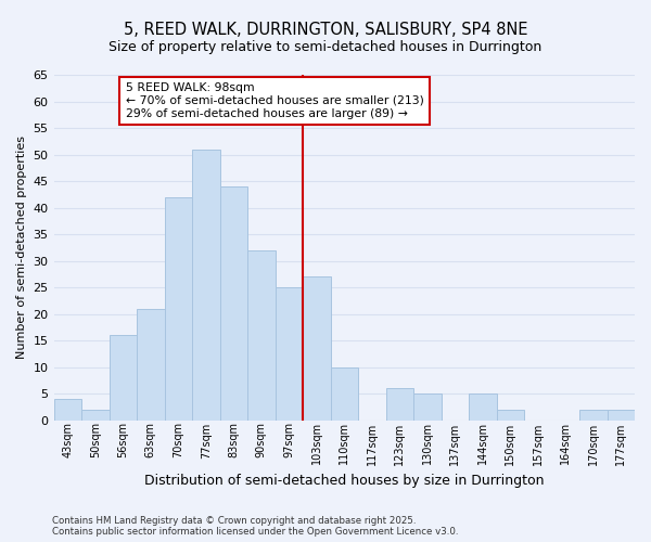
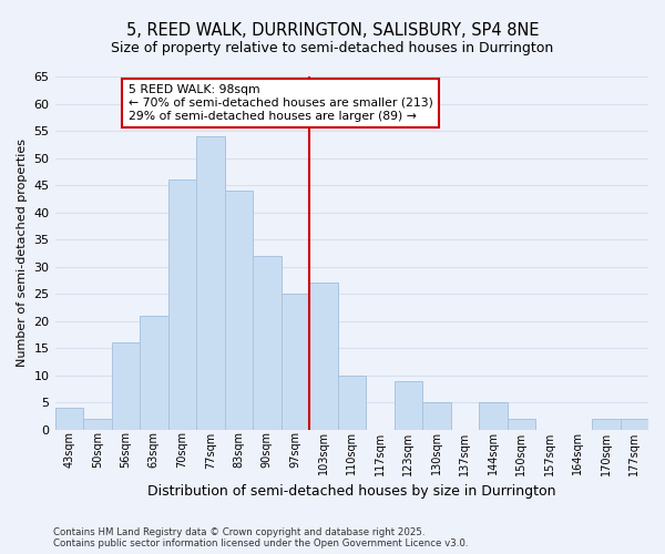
70sqm: 42 -> 46
77sqm: 51 -> 54
123sqm: 6 -> 9
